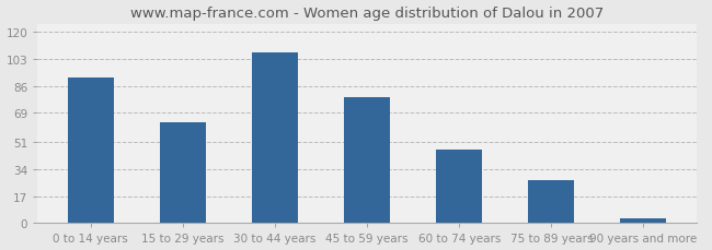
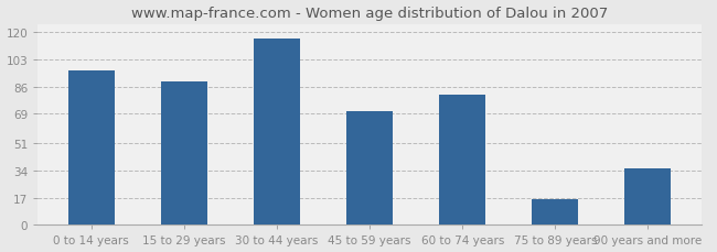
0 to 14 years: 91 -> 96
15 to 29 years: 63 -> 89
30 to 44 years: 107 -> 116
45 to 59 years: 79 -> 71
60 to 74 years: 46 -> 81
75 to 89 years: 27 -> 16
90 years and more: 3 -> 35
